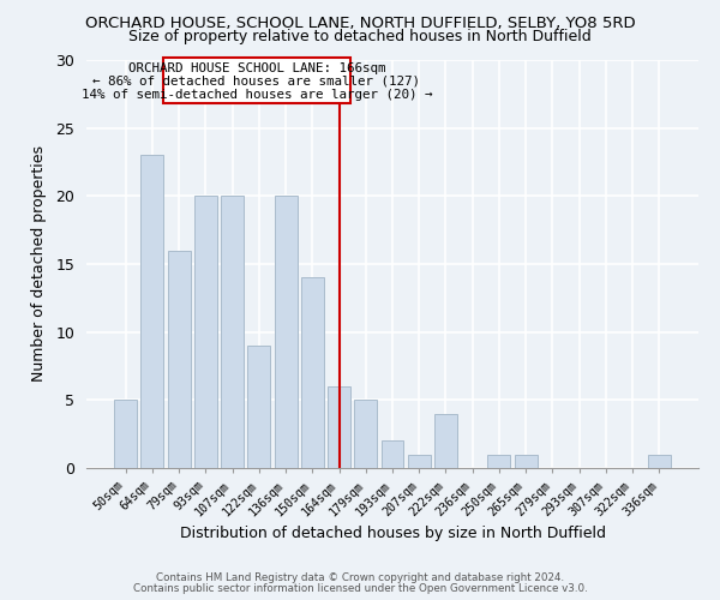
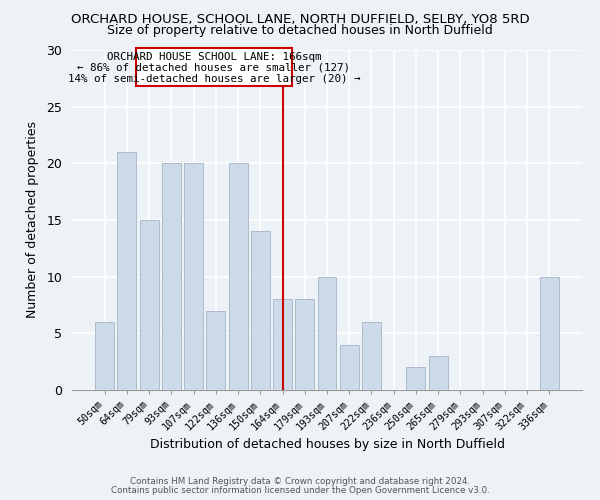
50sqm: 5 -> 6
64sqm: 23 -> 21
79sqm: 16 -> 15
122sqm: 9 -> 7
164sqm: 6 -> 8
179sqm: 5 -> 8
193sqm: 2 -> 10
207sqm: 1 -> 4
222sqm: 4 -> 6
250sqm: 1 -> 2
265sqm: 1 -> 3
336sqm: 1 -> 10
